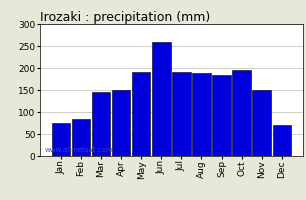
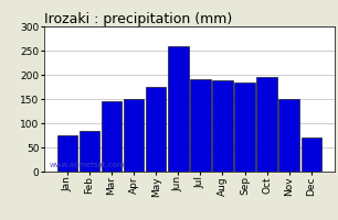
May: 190 -> 175
